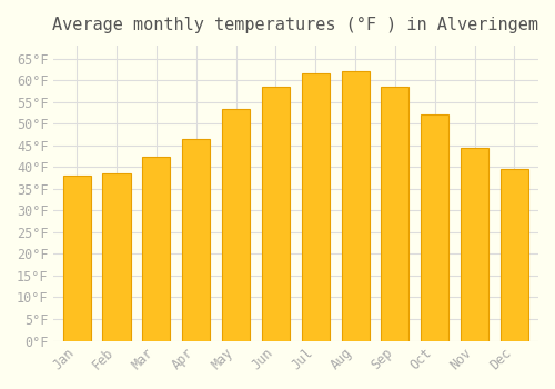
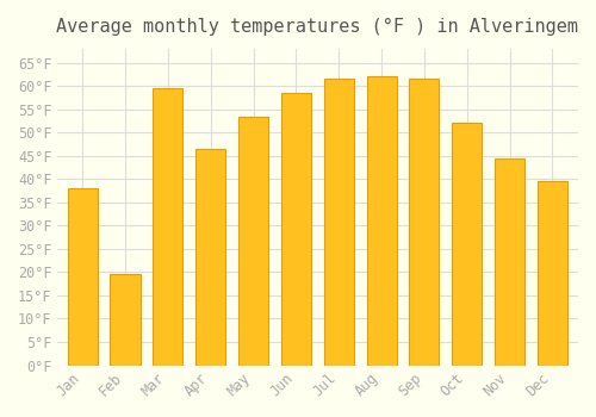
Feb: 38.5°F -> 19.5°F
Mar: 42.5°F -> 59.5°F
Sep: 58.5°F -> 61.5°F
